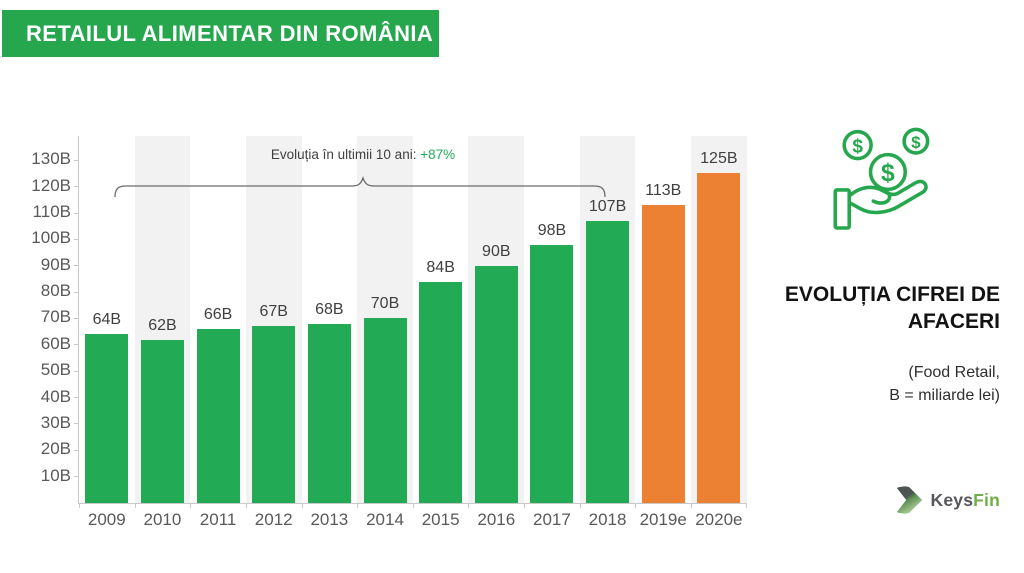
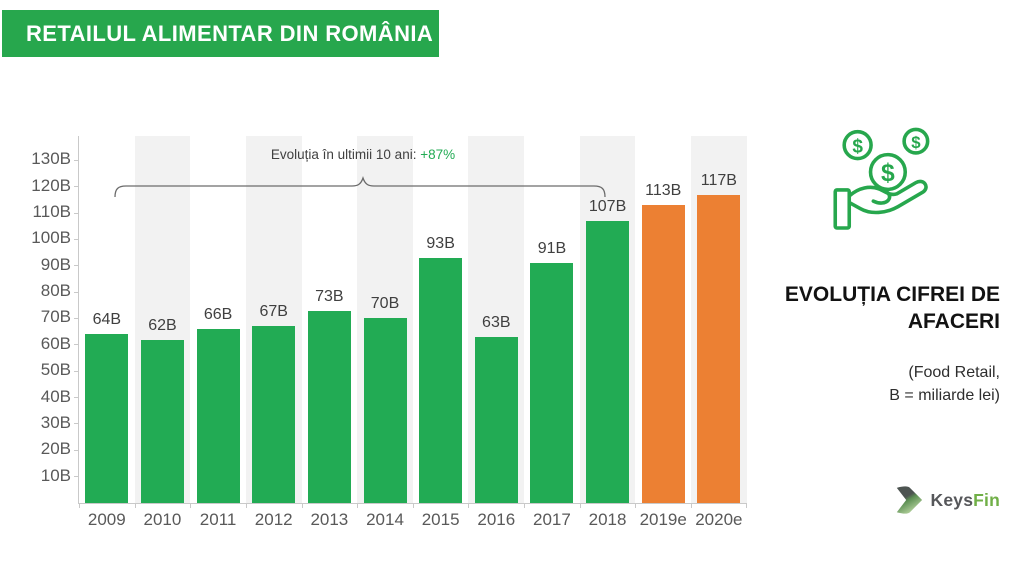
2013: 68B -> 73B
2015: 84B -> 93B
2016: 90B -> 63B
2017: 98B -> 91B
2020e: 125B -> 117B
